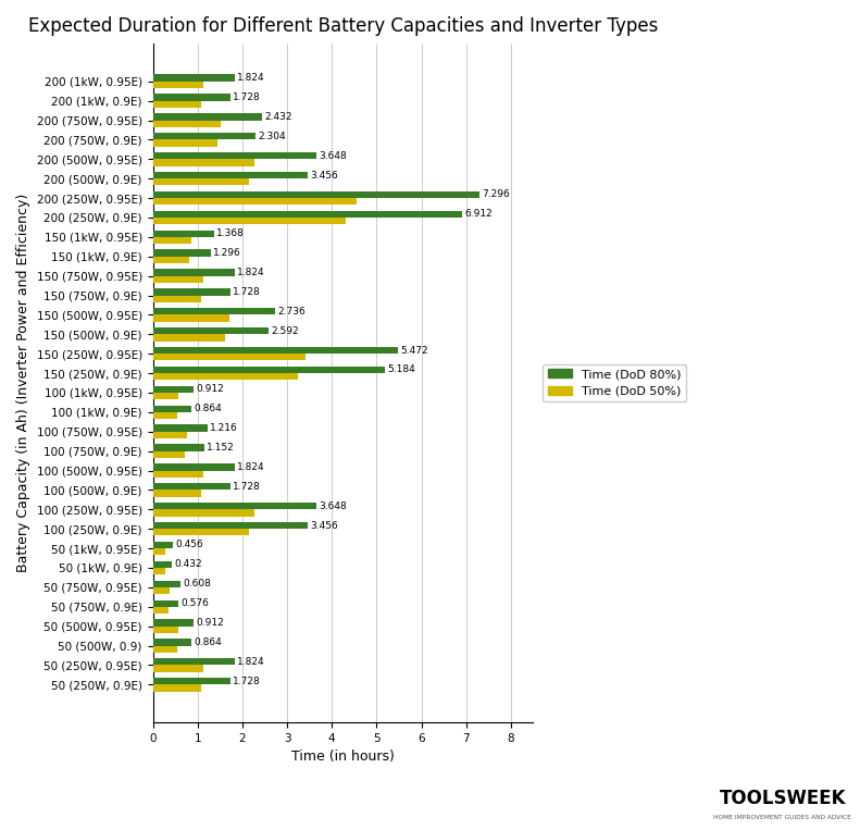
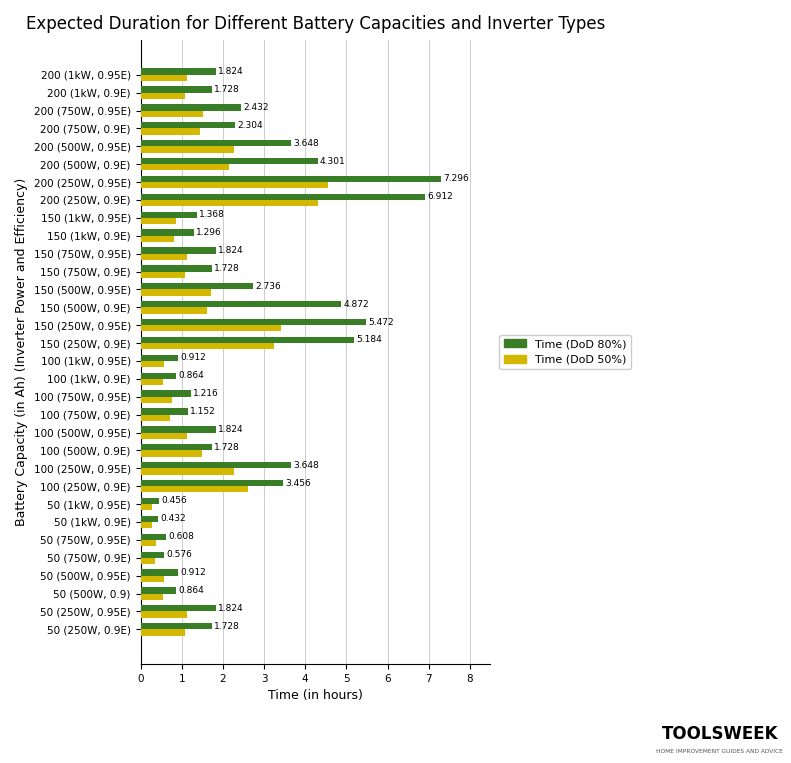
Time (DoD 80%)/200 (500W, 0.9E): 3.456 -> 4.301
Time (DoD 80%)/150 (500W, 0.9E): 2.592 -> 4.872
Time (DoD 50%)/100 (500W, 0.9E): 1.08 -> 1.50
Time (DoD 50%)/100 (250W, 0.9E): 2.16 -> 2.60
